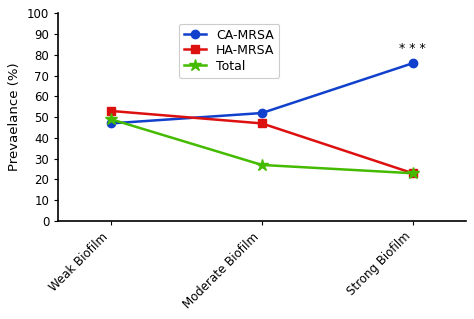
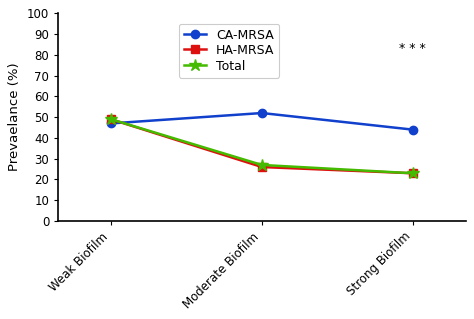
HA-MRSA/Weak Biofilm: 53 -> 49
HA-MRSA/Moderate Biofilm: 47 -> 26
CA-MRSA/Strong Biofilm: 76 -> 44
